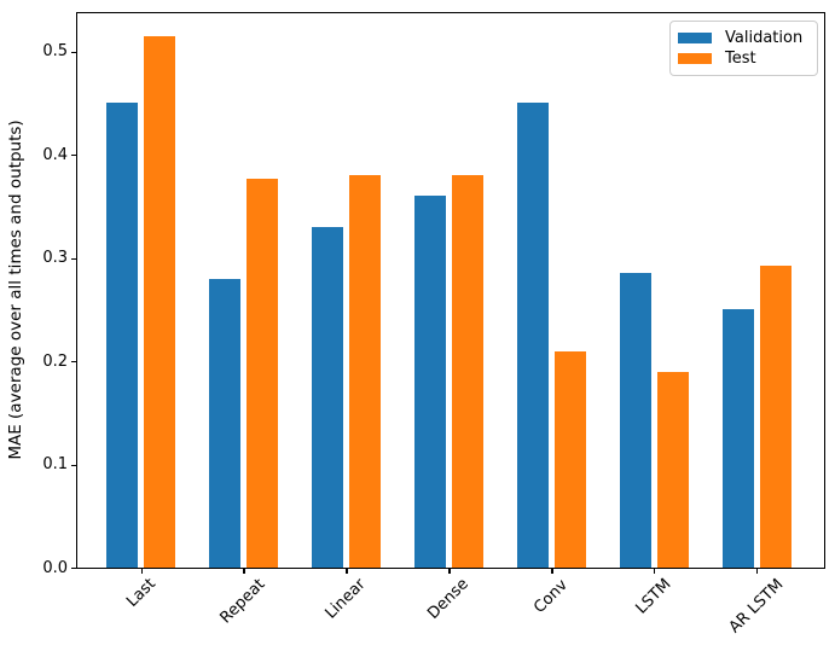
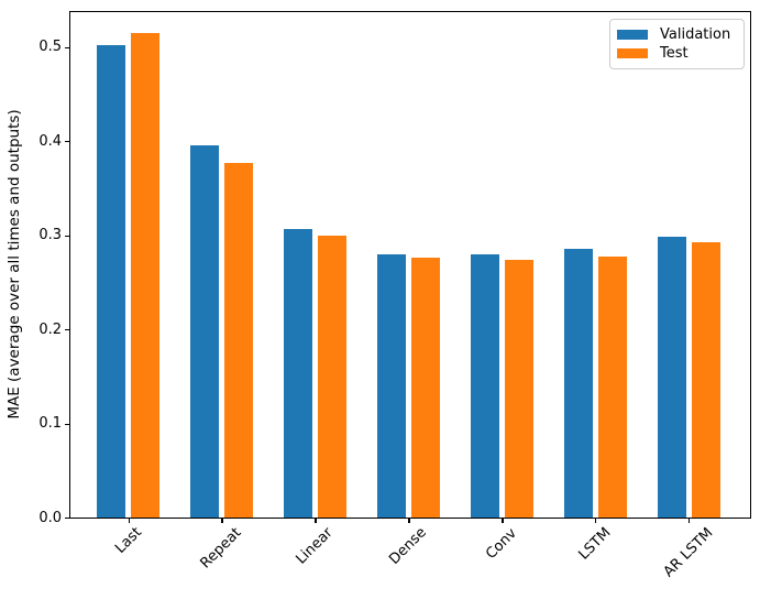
Validation/Last: 0.45 -> 0.50
Validation/Repeat: 0.28 -> 0.40
Validation/Linear: 0.33 -> 0.31
Test/Linear: 0.38 -> 0.30
Validation/Dense: 0.36 -> 0.28
Test/Dense: 0.38 -> 0.28
Validation/Conv: 0.45 -> 0.28
Test/Conv: 0.21 -> 0.27
Test/LSTM: 0.19 -> 0.28
Validation/AR LSTM: 0.25 -> 0.30
